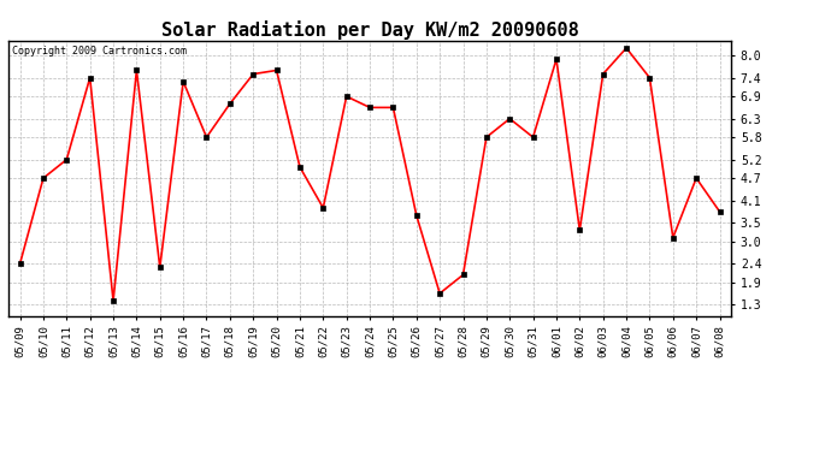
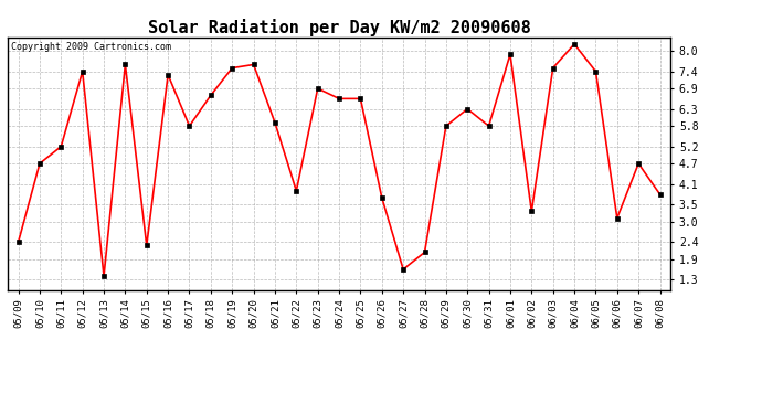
05/21: 5.0 -> 5.9
